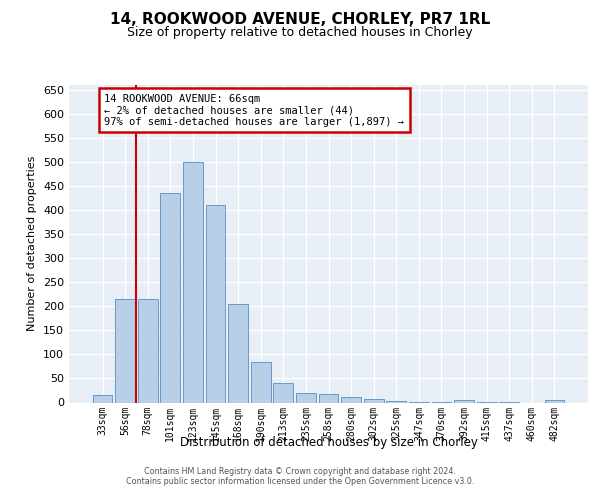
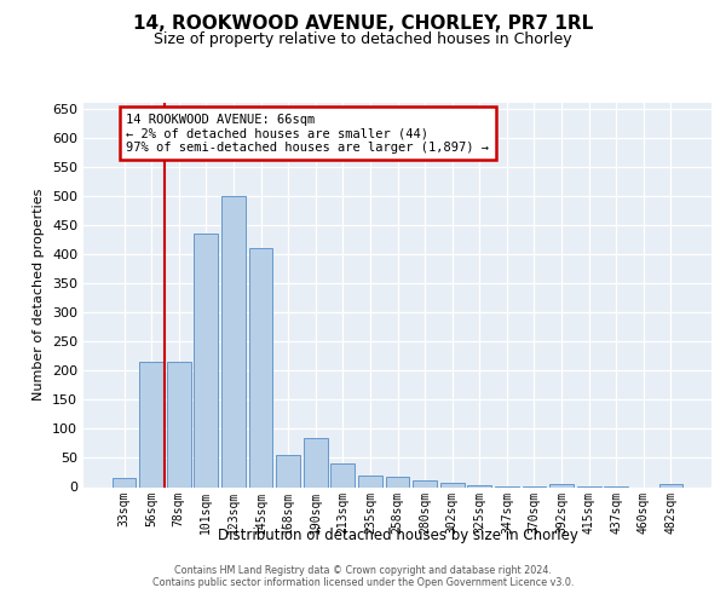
168sqm: 205 -> 55
